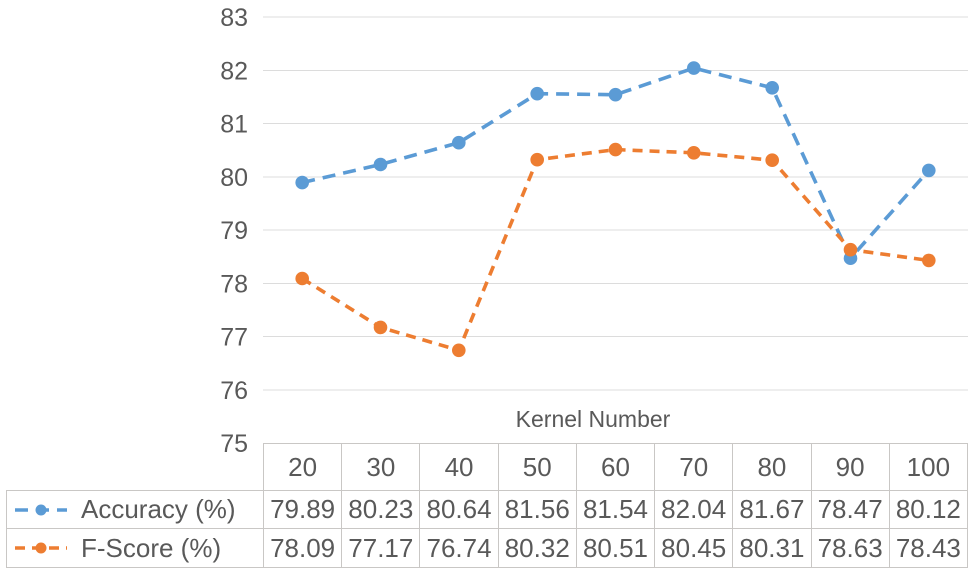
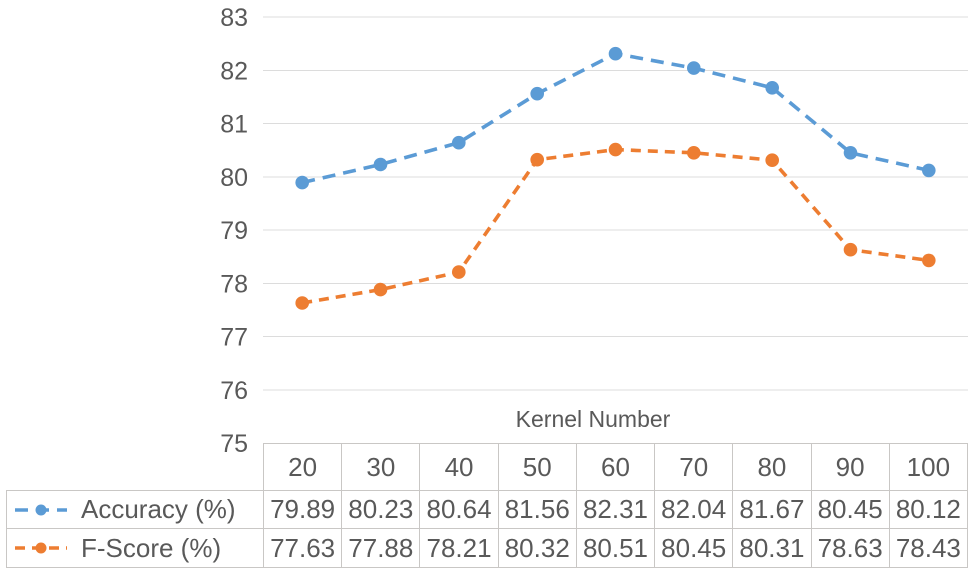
F-Score (%)/20: 78.09 -> 77.63
F-Score (%)/30: 77.17 -> 77.88
F-Score (%)/40: 76.74 -> 78.21
Accuracy (%)/60: 81.54 -> 82.31
Accuracy (%)/90: 78.47 -> 80.45
